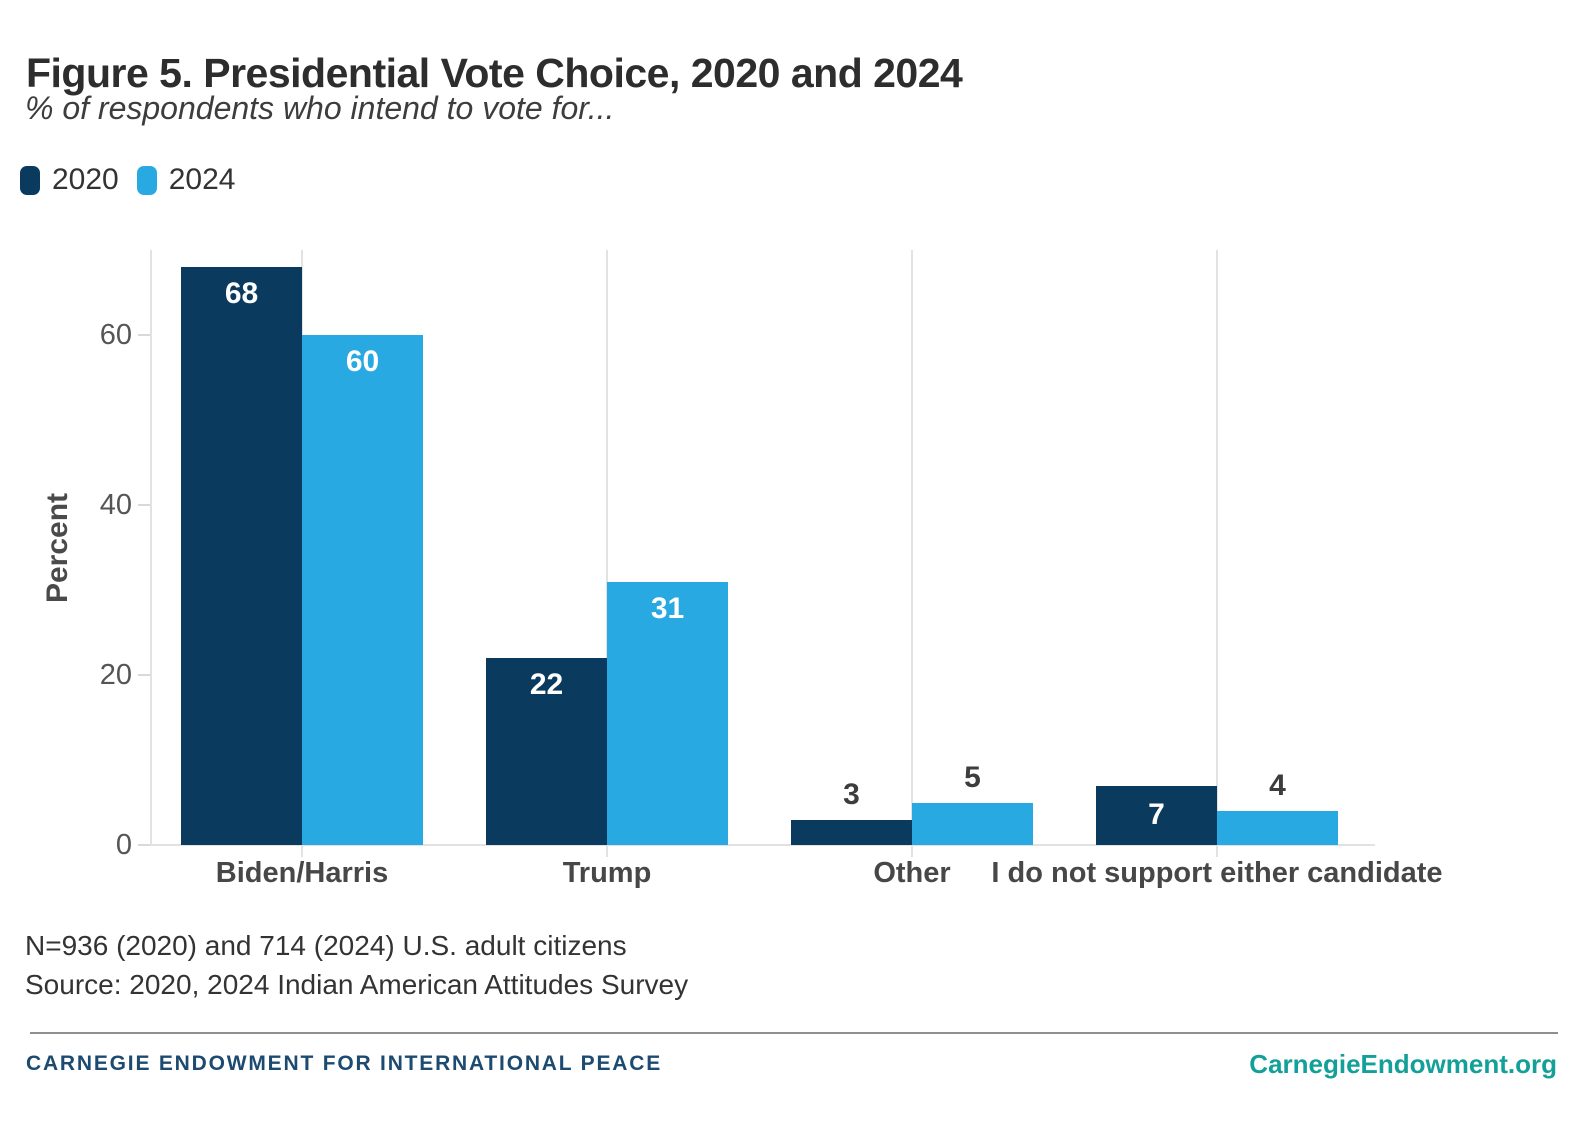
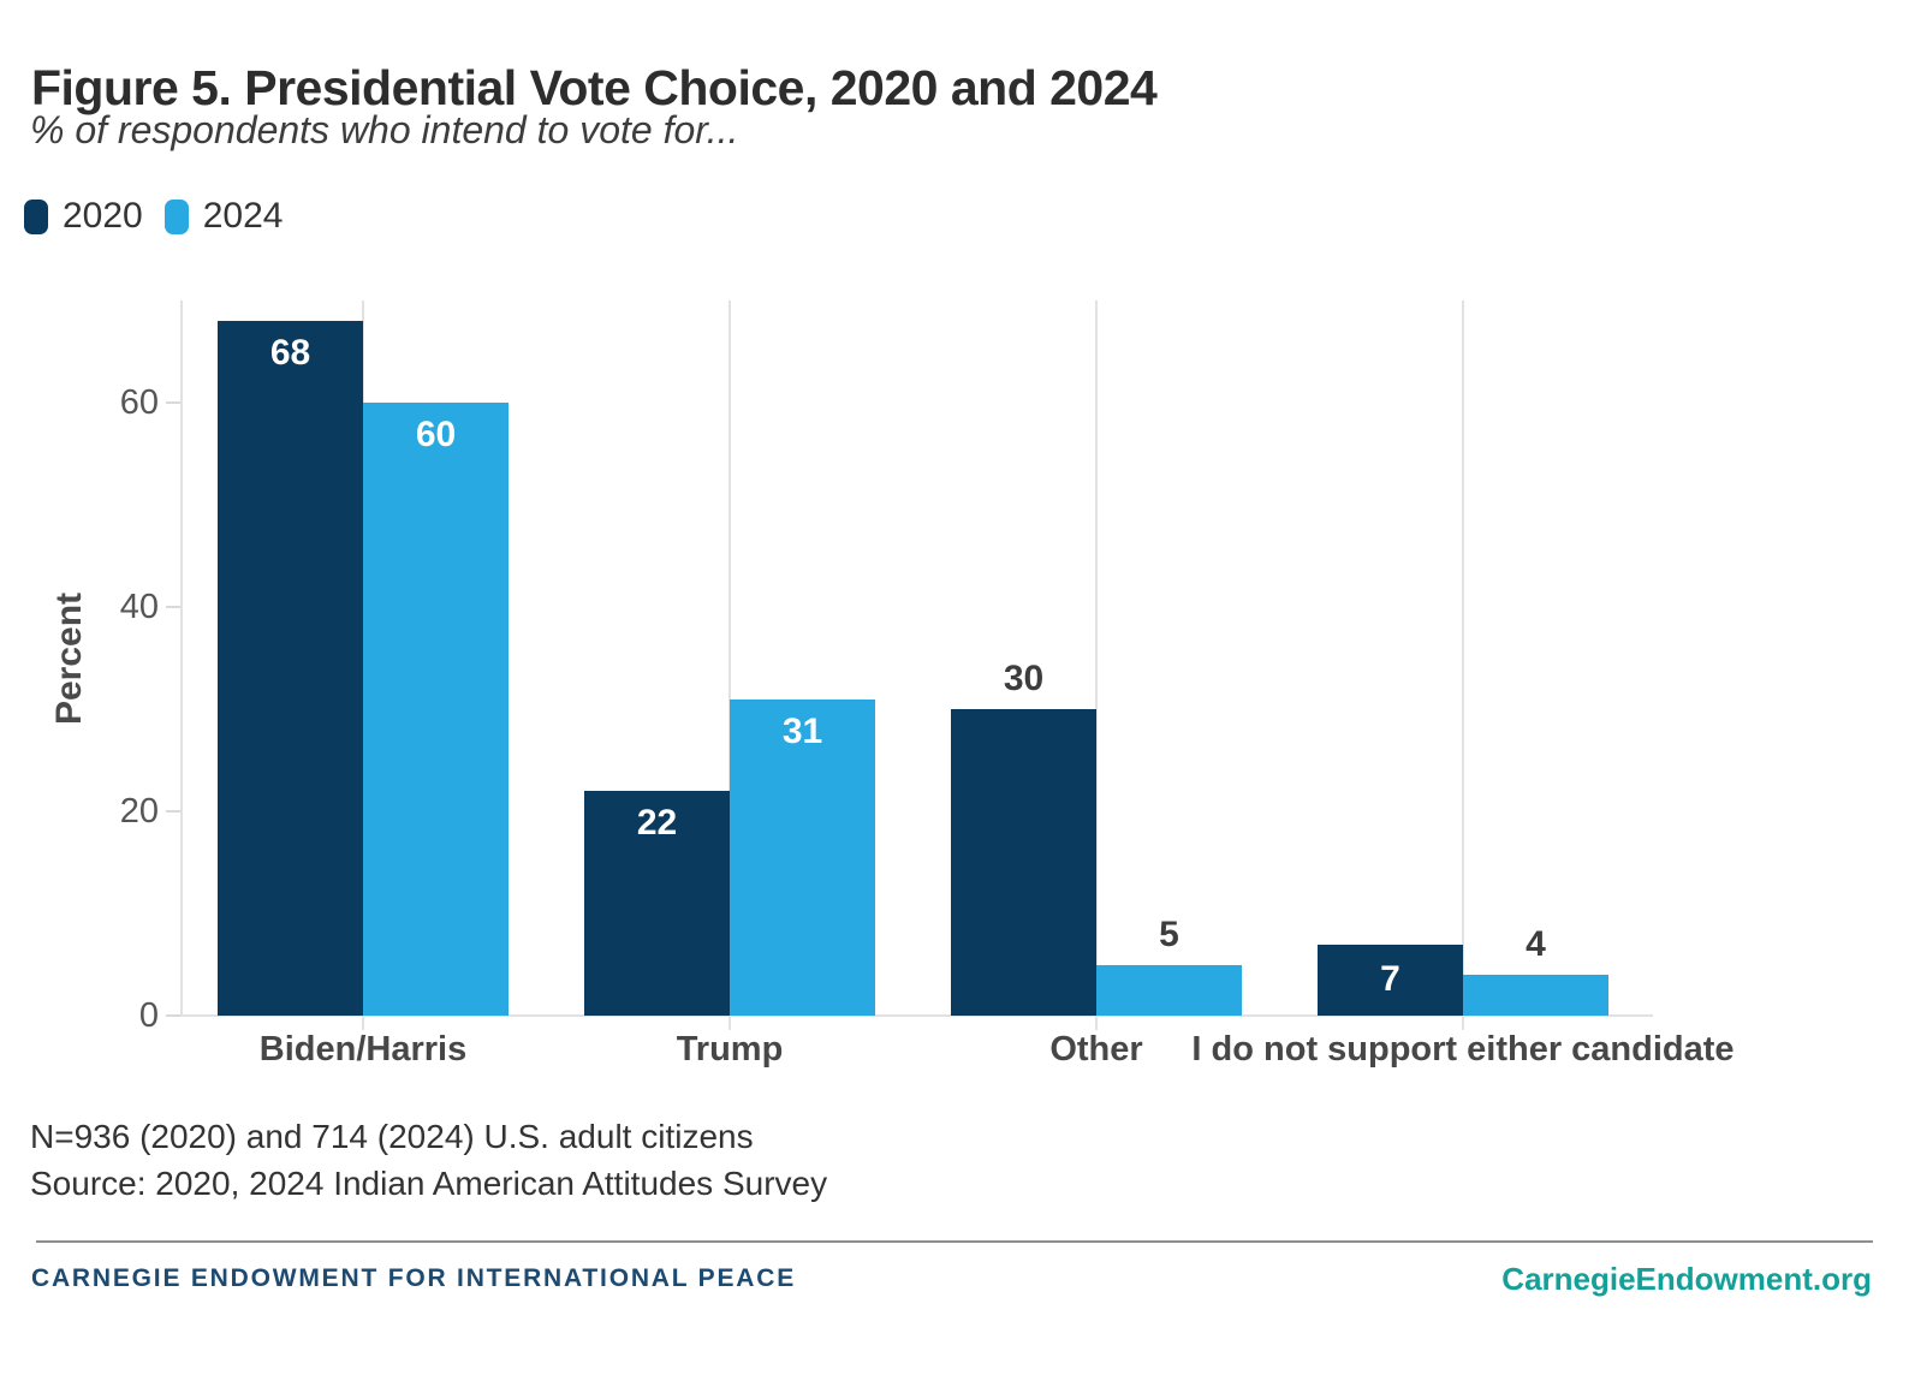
2020/Other: 3 -> 30
